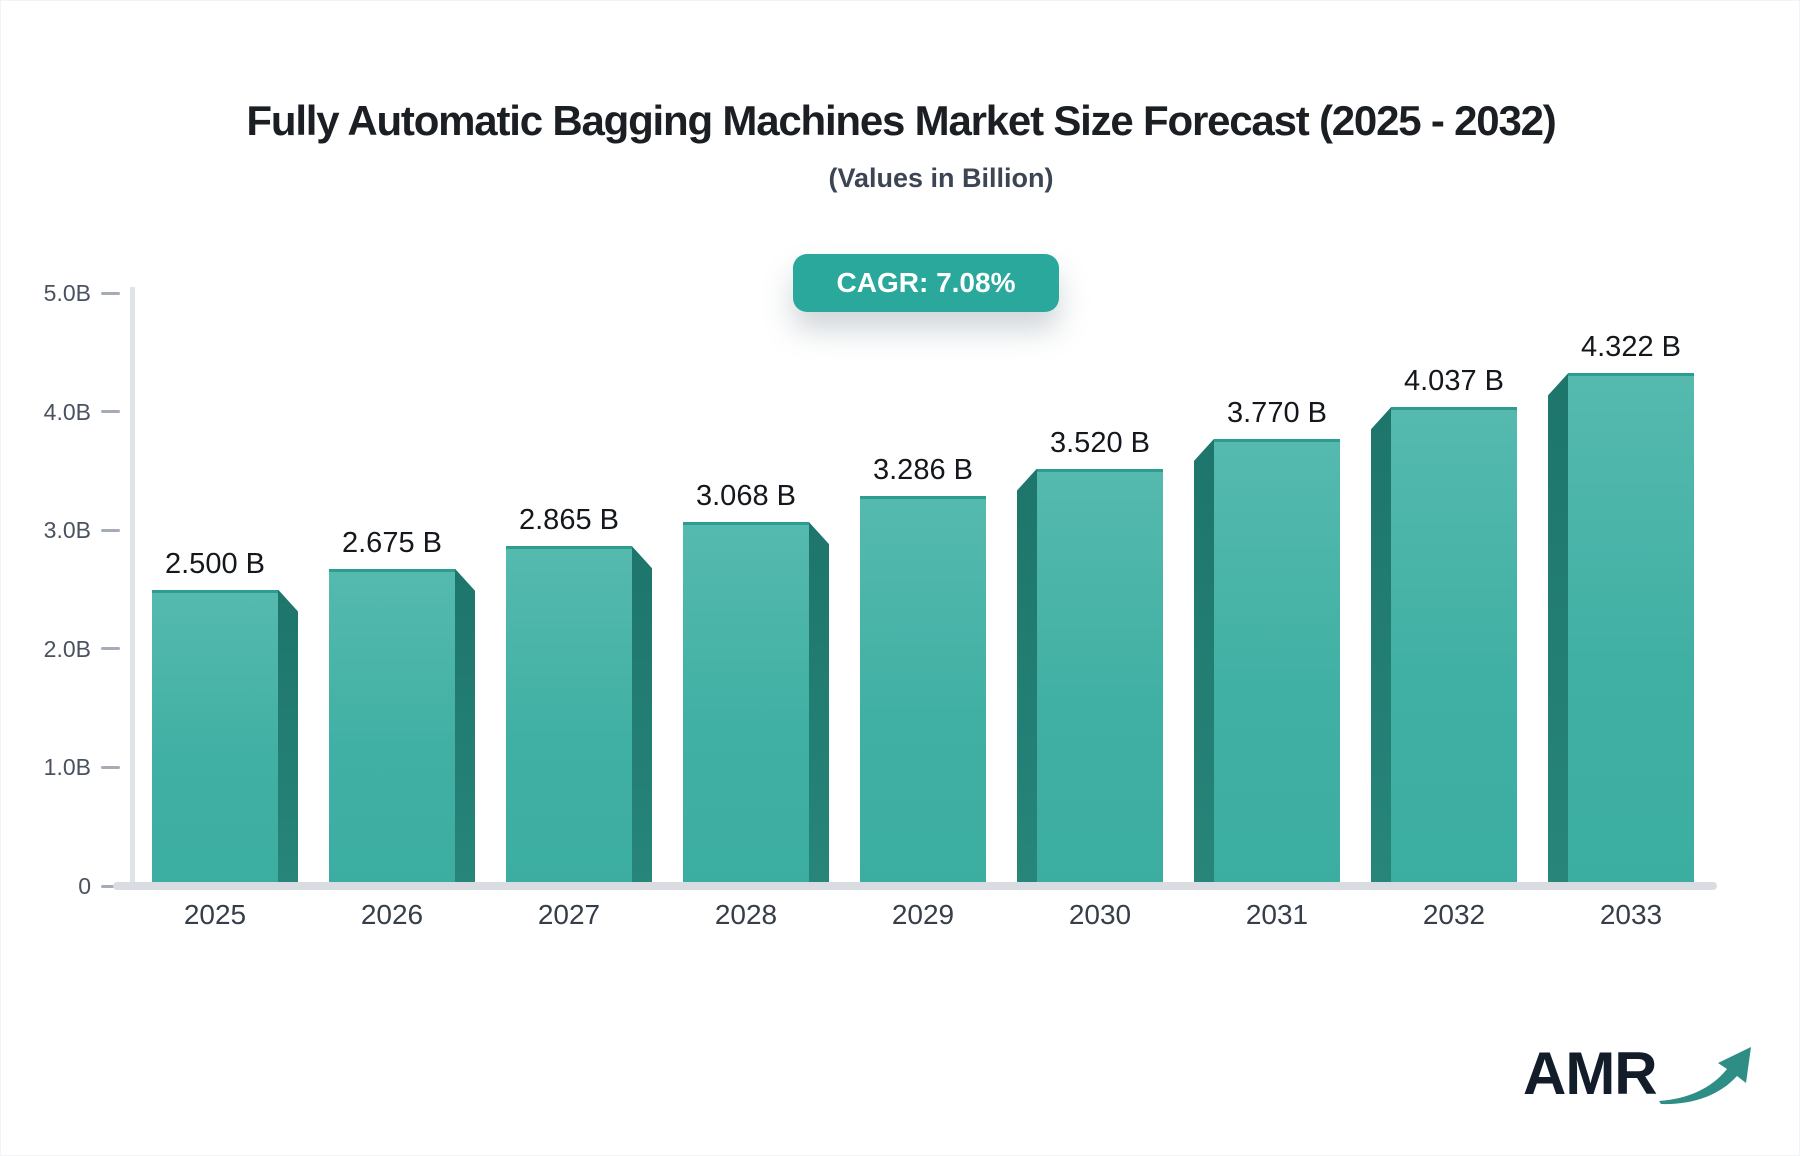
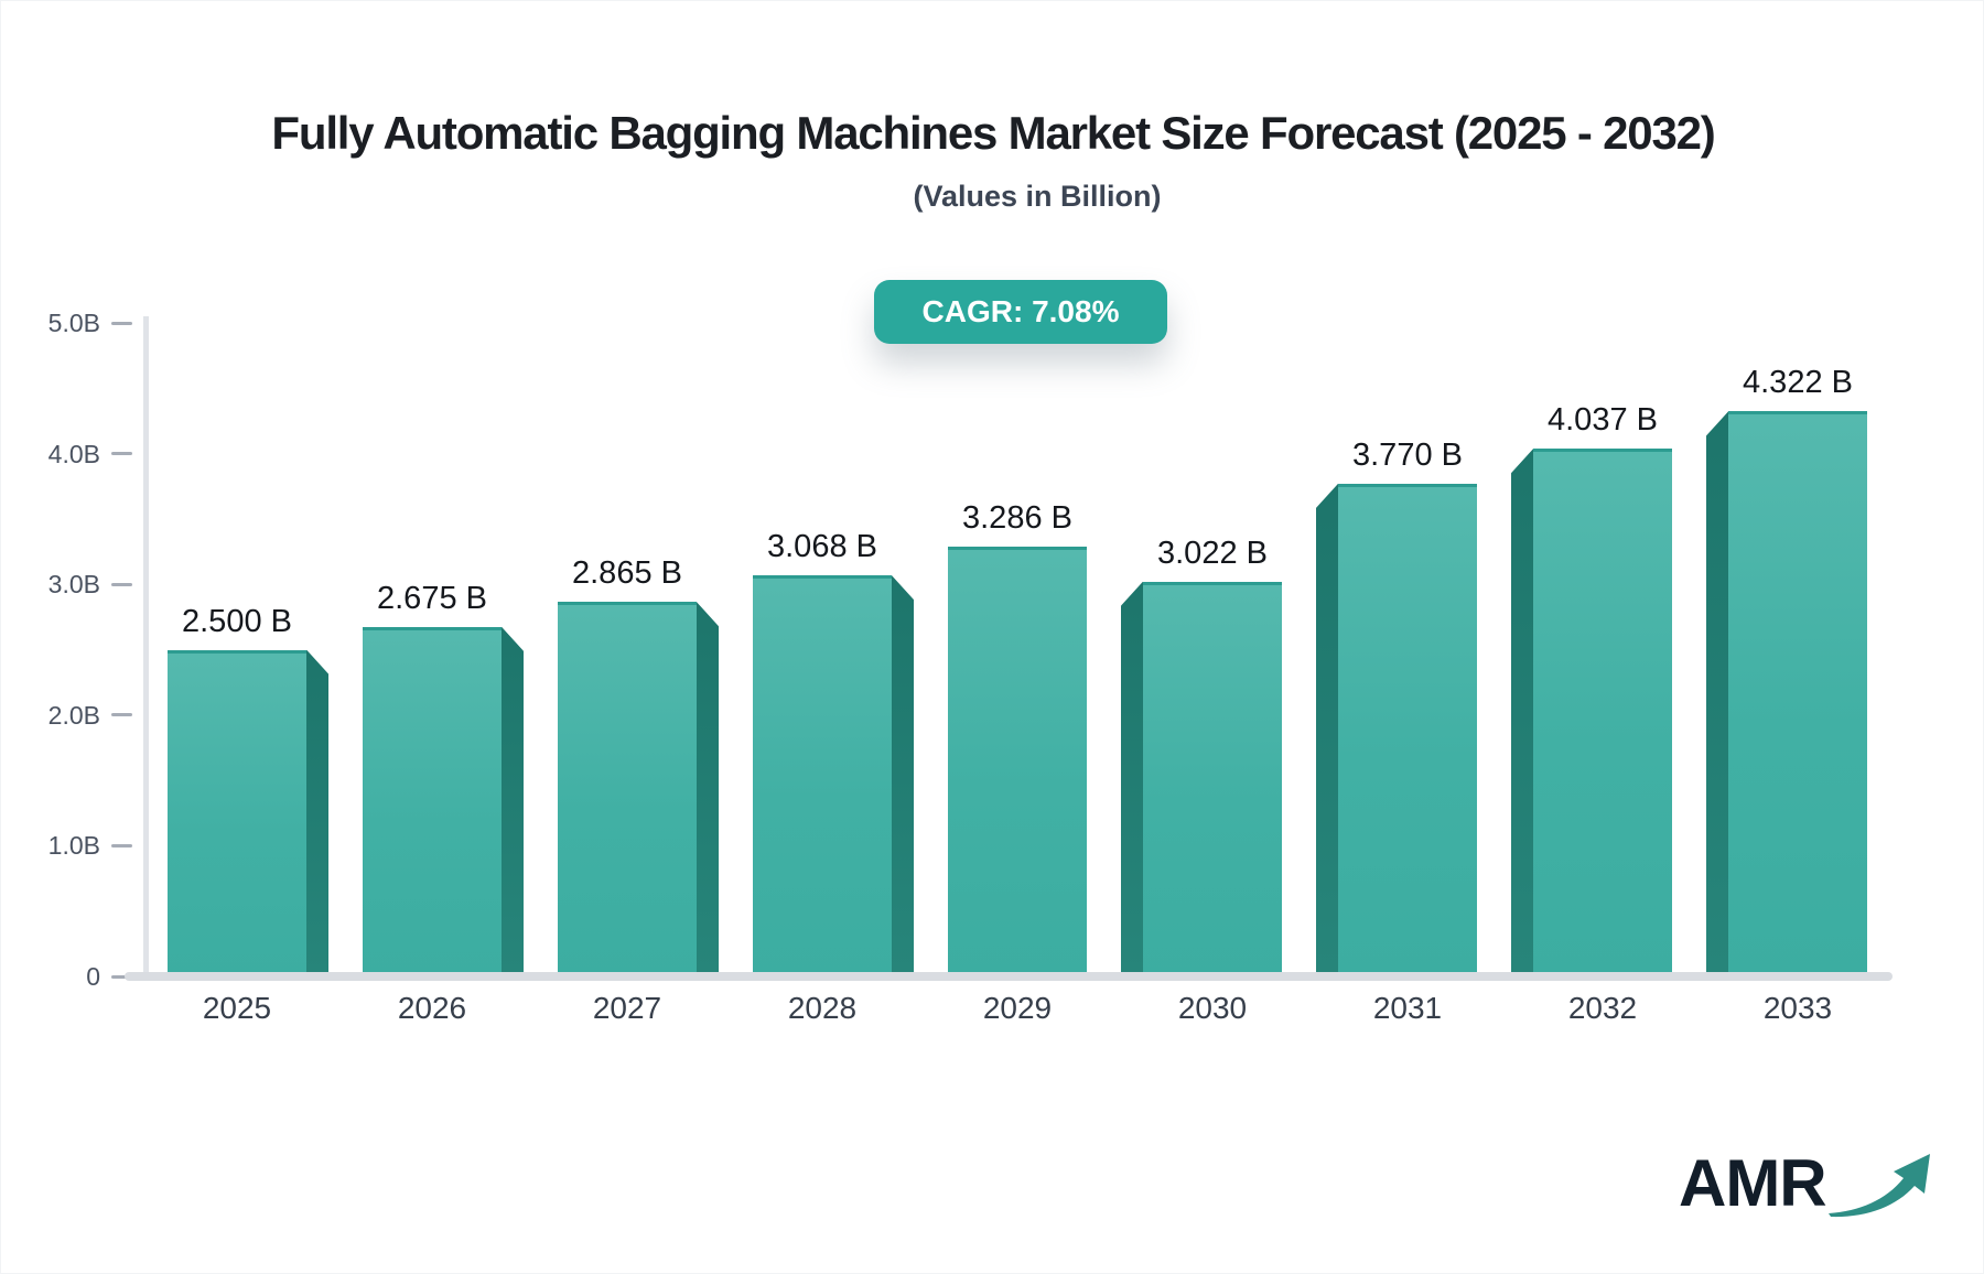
2030: 3.520 -> 3.022
